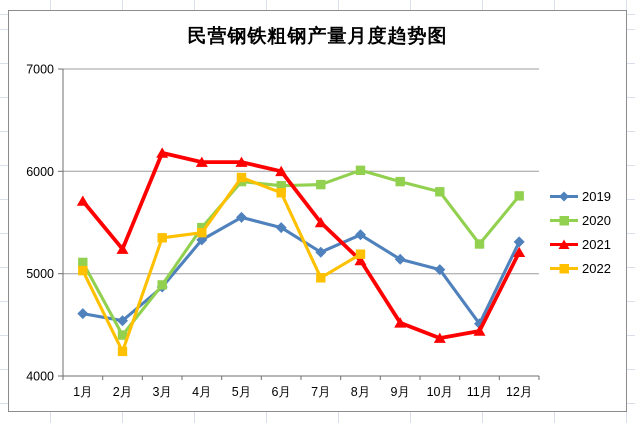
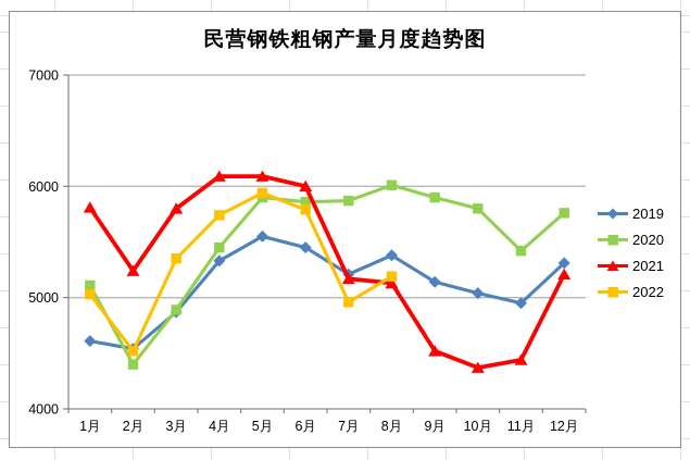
2021/1月: 5710 -> 5810
2022/2月: 4240 -> 4520
2021/3月: 6180 -> 5800
2022/4月: 5400 -> 5740
2021/7月: 5500 -> 5170
2019/11月: 4510 -> 4950
2020/11月: 5290 -> 5420
